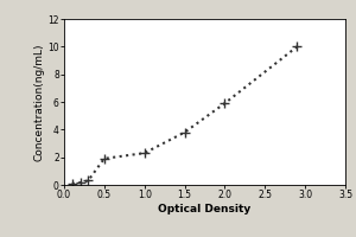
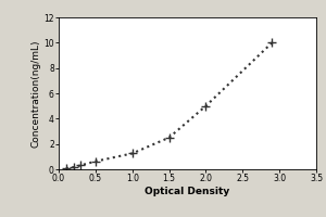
0.5: 1.9 -> 0.6
1.0: 2.3 -> 1.2
1.5: 3.8 -> 2.5
2.0: 5.9 -> 5.0
